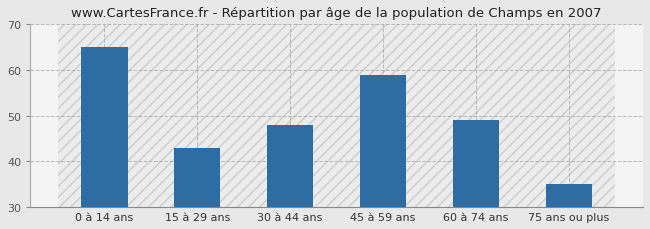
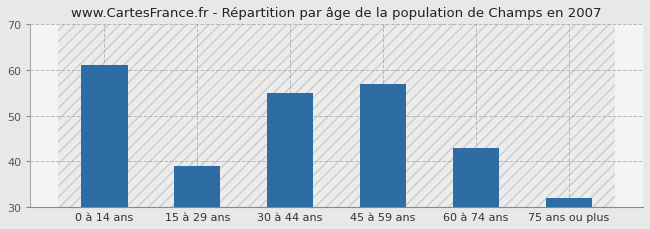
0 à 14 ans: 65 -> 61
15 à 29 ans: 43 -> 39
30 à 44 ans: 48 -> 55
45 à 59 ans: 59 -> 57
60 à 74 ans: 49 -> 43
75 ans ou plus: 35 -> 32
